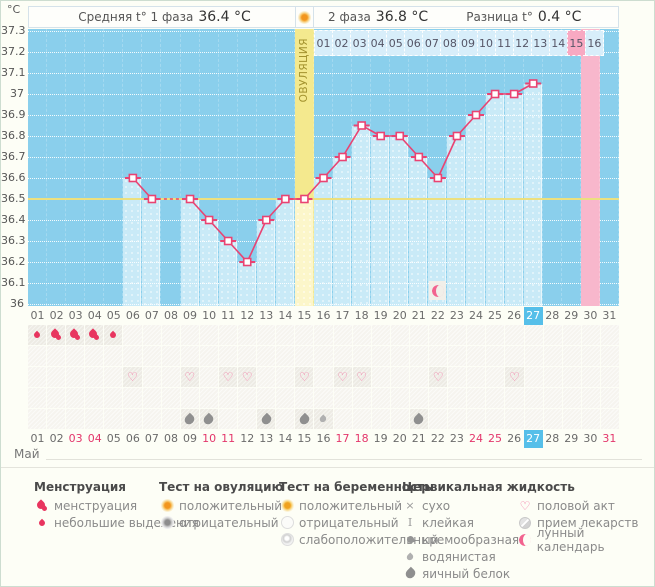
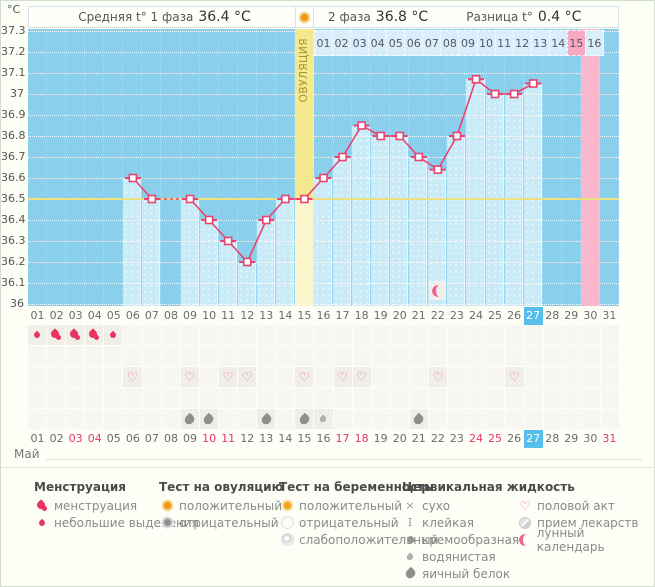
22: 36.60 -> 36.64
24: 36.90 -> 37.07
